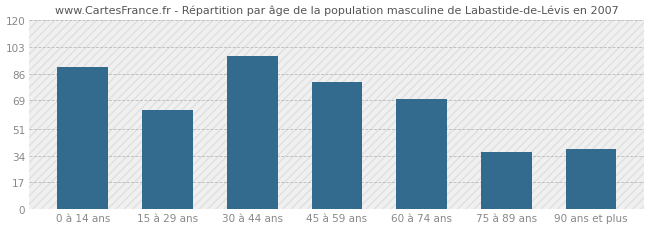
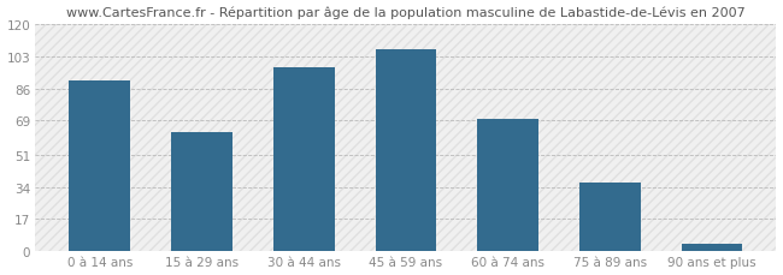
45 à 59 ans: 81 -> 107
90 ans et plus: 38 -> 4
